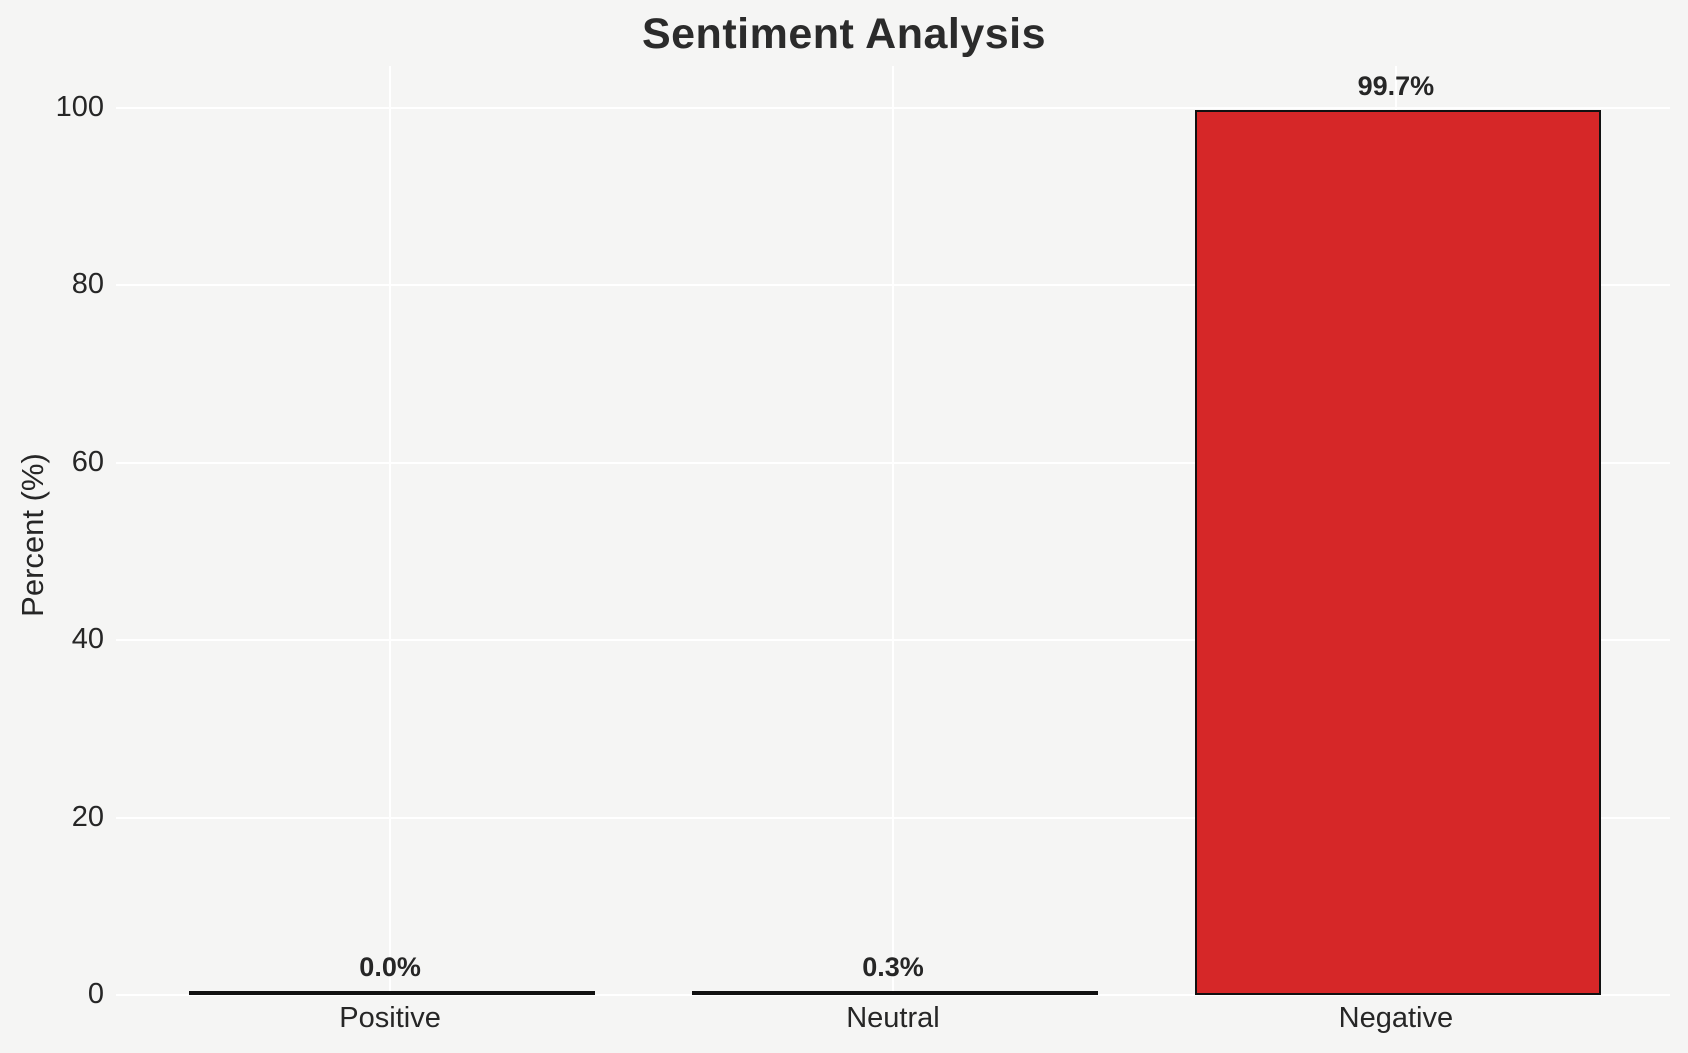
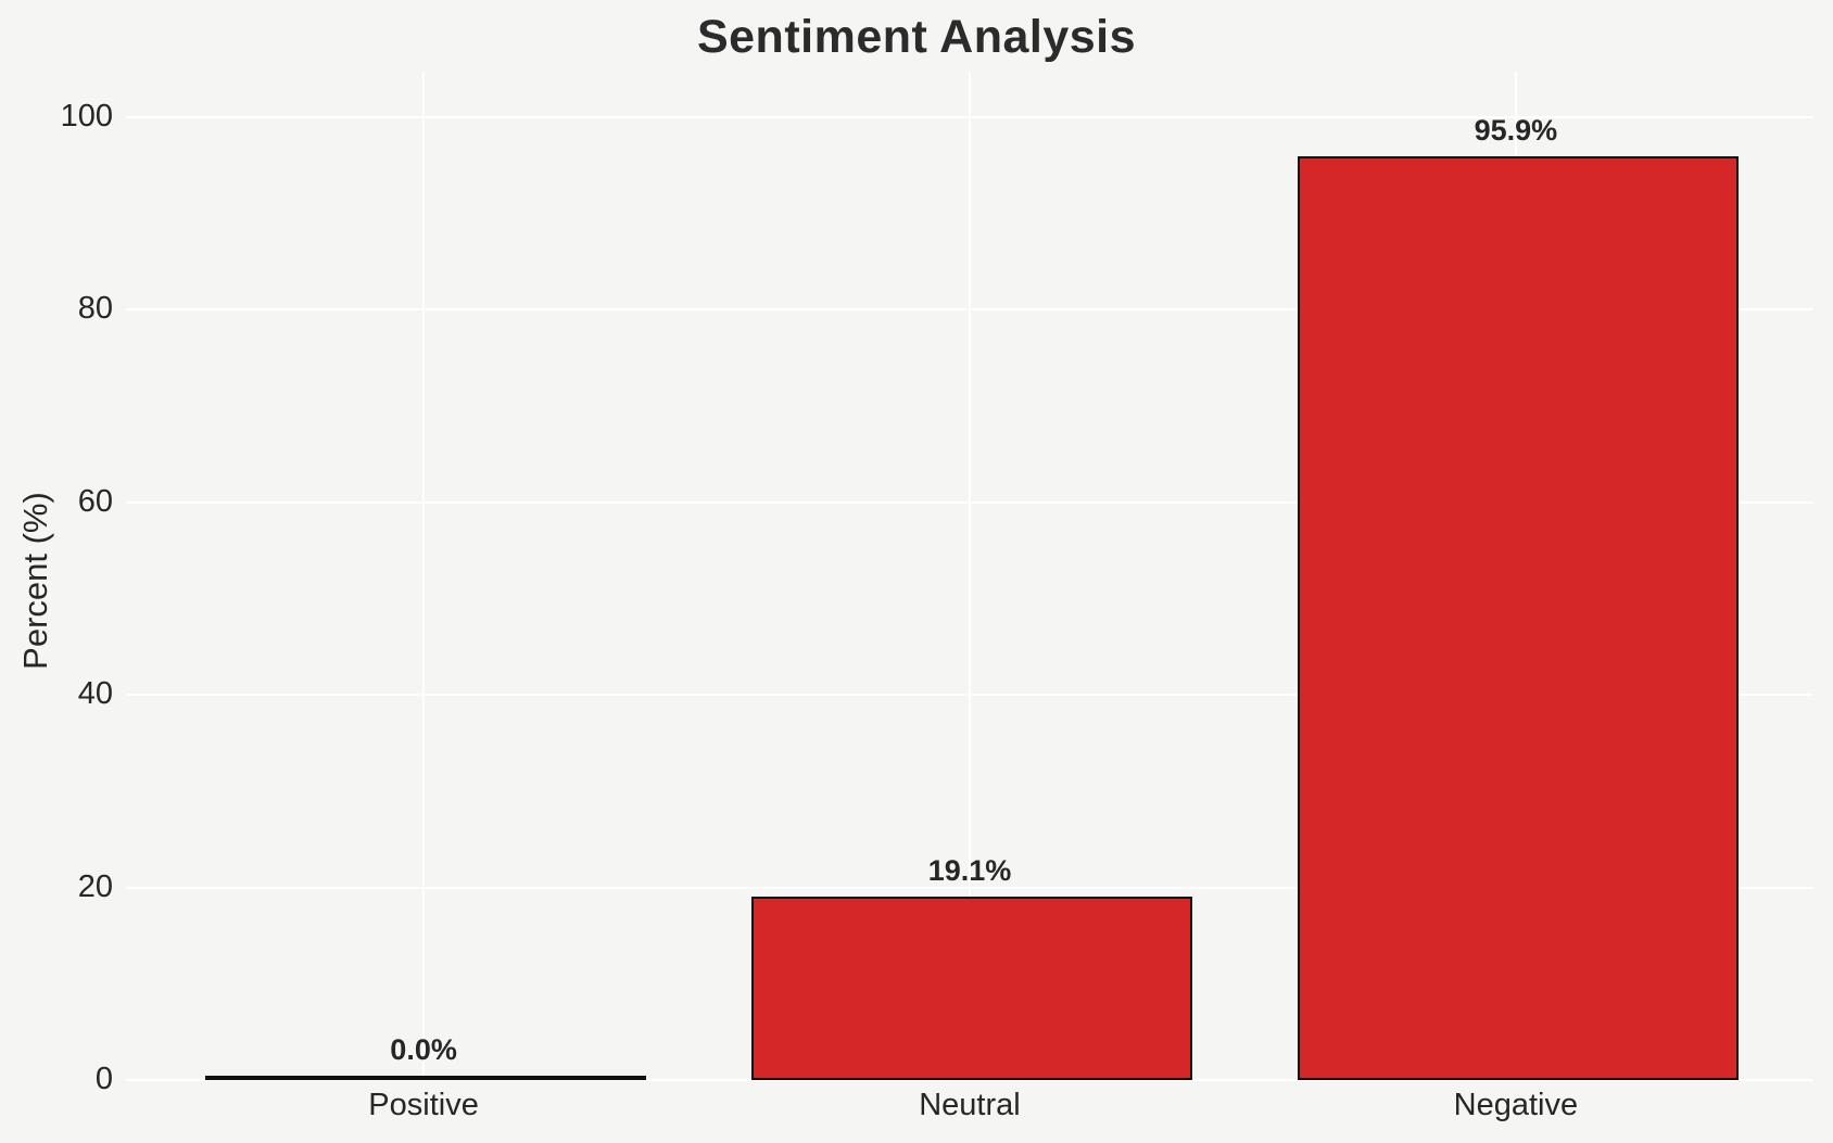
Neutral: 0.3% -> 19.1%
Negative: 99.7% -> 95.9%
